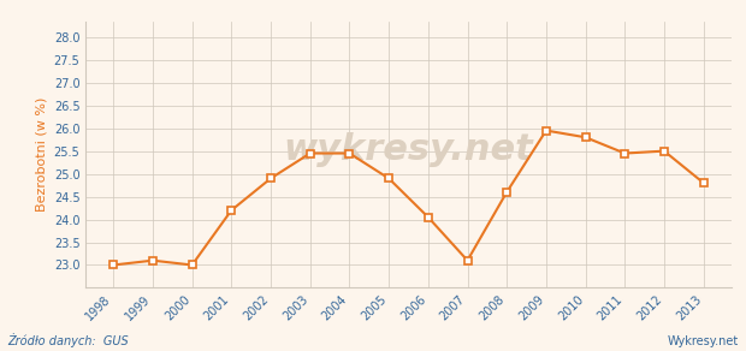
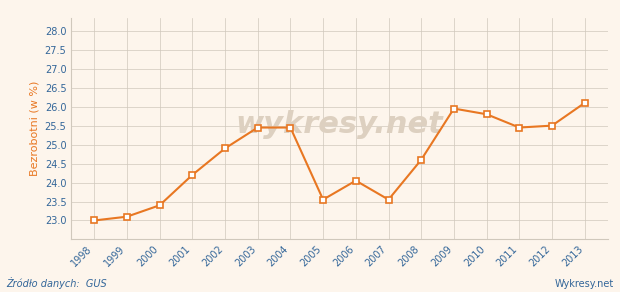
2000: 23.00 -> 23.40
2005: 24.90 -> 23.55
2007: 23.10 -> 23.55
2013: 24.80 -> 26.10
